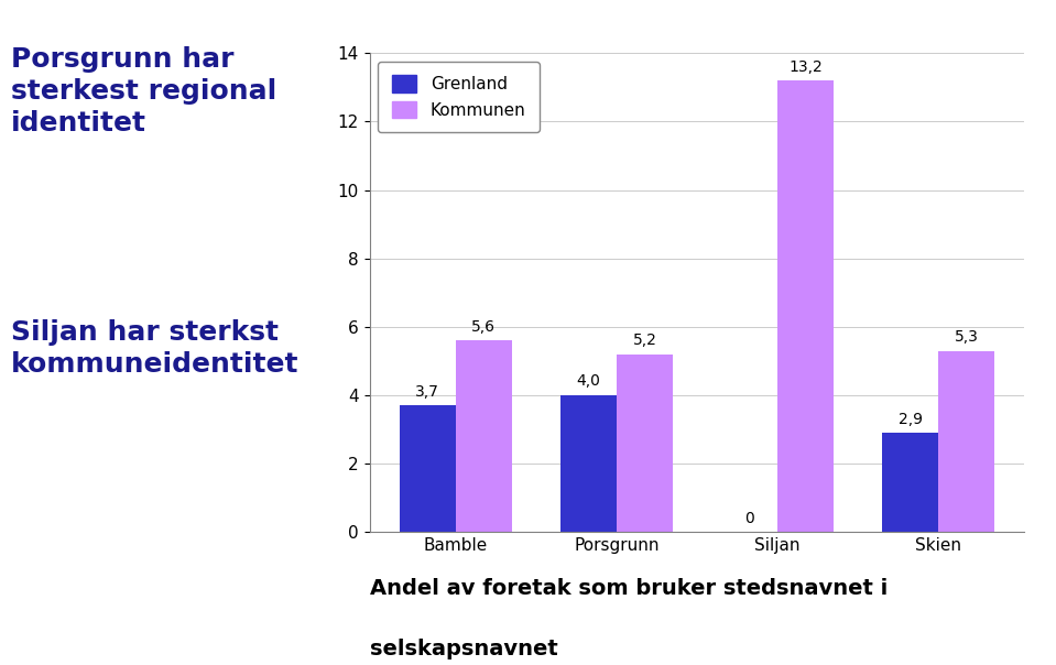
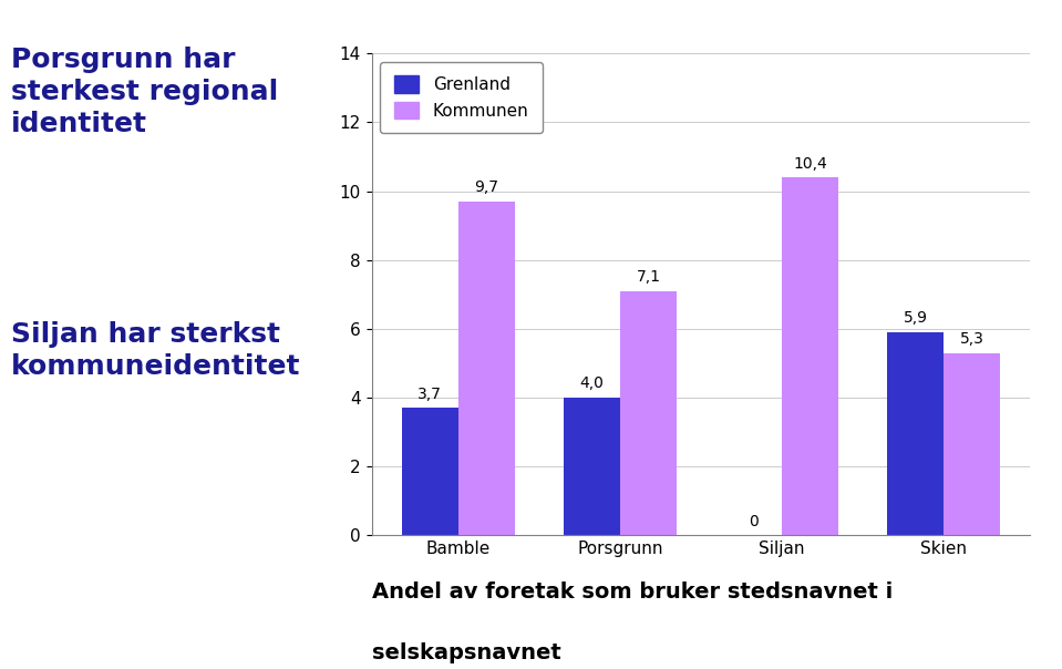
Kommunen/Bamble: 5,6 -> 9,7
Kommunen/Porsgrunn: 5,2 -> 7,1
Kommunen/Siljan: 13,2 -> 10,4
Grenland/Skien: 2,9 -> 5,9
